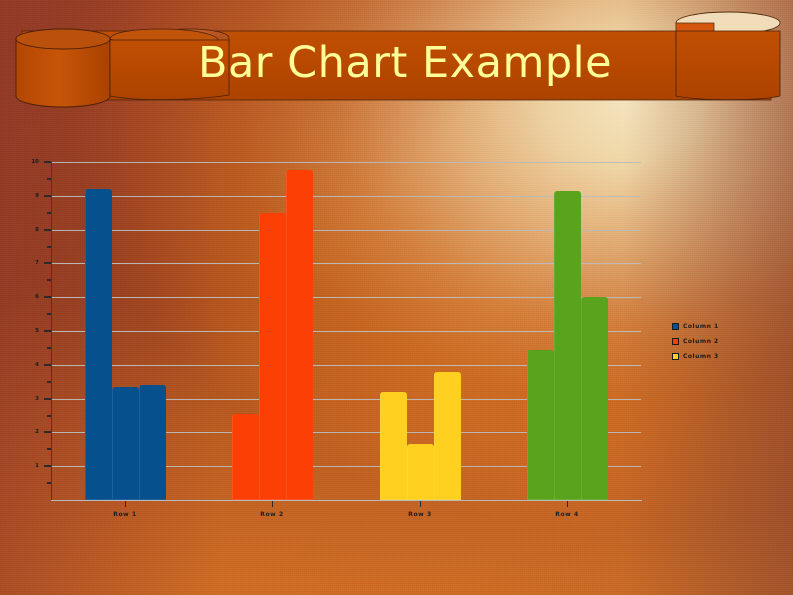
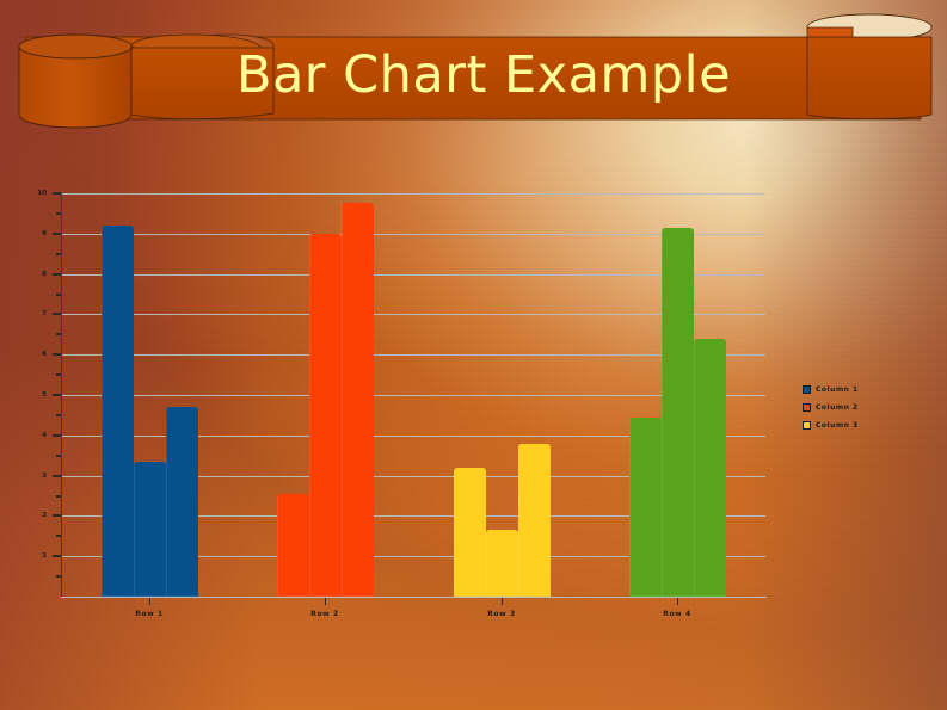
Column 3/Row 1: 3.4 -> 4.7
Column 2/Row 2: 8.5 -> 9.0
Column 3/Row 4: 6.0 -> 6.4
